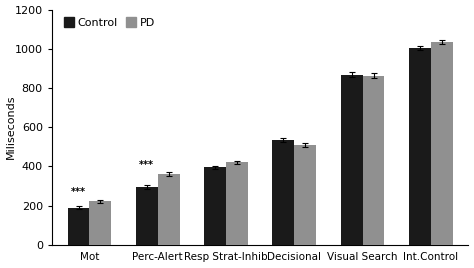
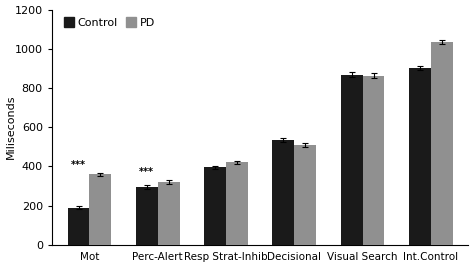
PD/Mot: 220 -> 360
PD/Perc-Alert: 360 -> 320
Control/Int.Control: 1000 -> 900
